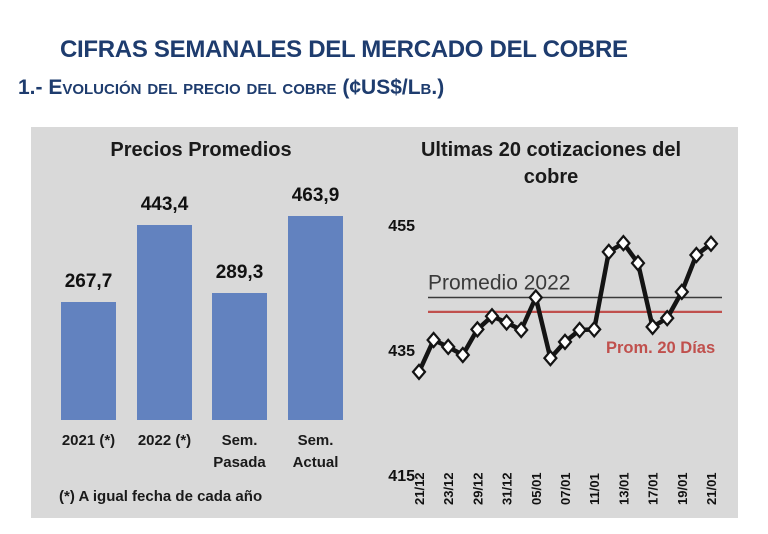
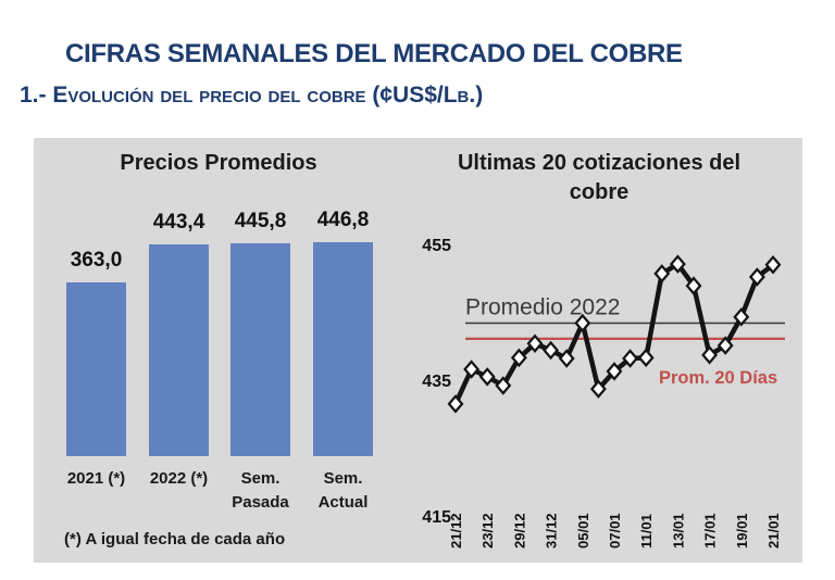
Precios Promedios/2021 (*): 267,7 -> 363,0
Precios Promedios/Sem. Pasada: 289,3 -> 445,8
Precios Promedios/Sem. Actual: 463,9 -> 446,8
